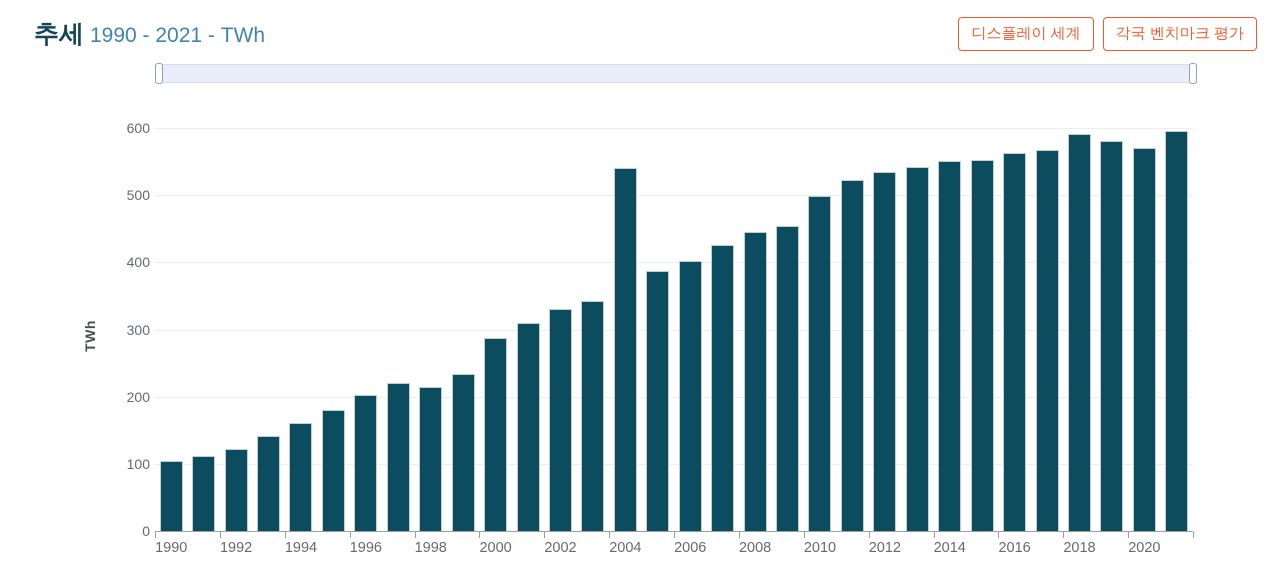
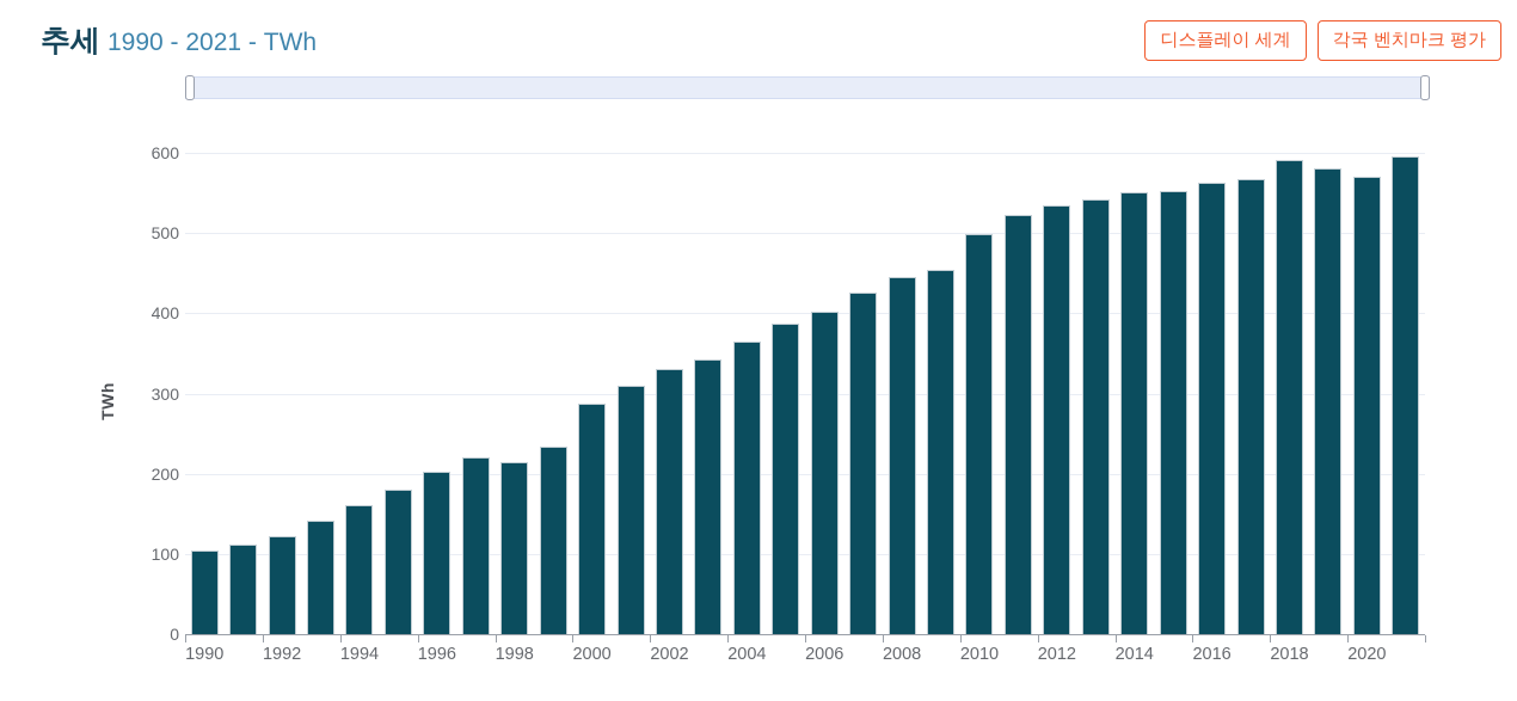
2004: 540 -> 360
